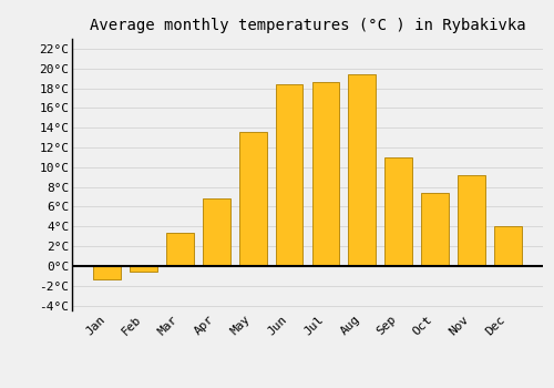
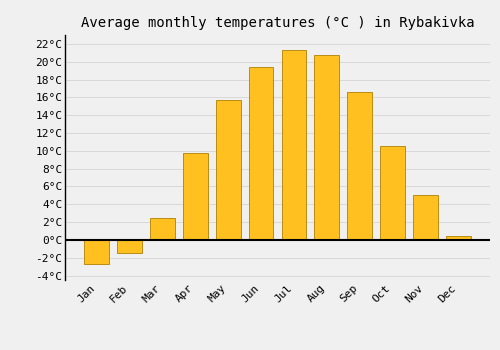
Jan: -1.4°C -> -2.7°C
Feb: -0.6°C -> -1.5°C
Mar: 3.4°C -> 2.5°C
Apr: 6.8°C -> 9.7°C
May: 13.6°C -> 15.7°C
Jun: 18.4°C -> 19.4°C
Jul: 18.6°C -> 21.3°C
Aug: 19.4°C -> 20.8°C
Sep: 11.0°C -> 16.6°C
Oct: 7.4°C -> 10.5°C
Nov: 9.2°C -> 5.0°C
Dec: 4.0°C -> 0.4°C
